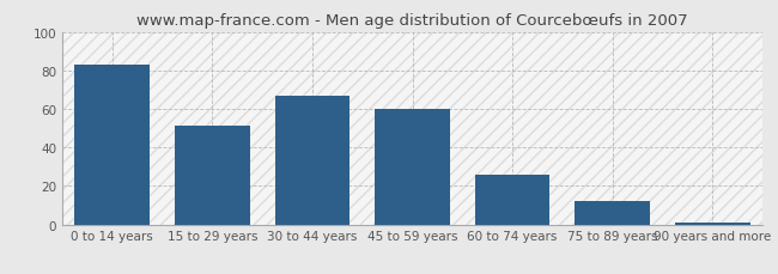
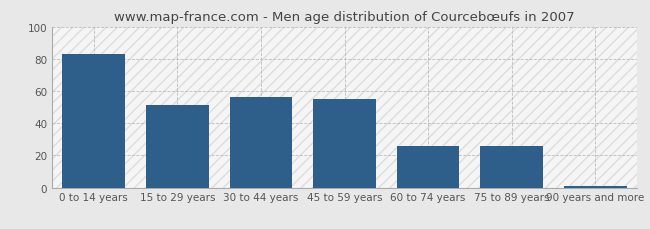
30 to 44 years: 67 -> 56
45 to 59 years: 60 -> 55
75 to 89 years: 12 -> 26
